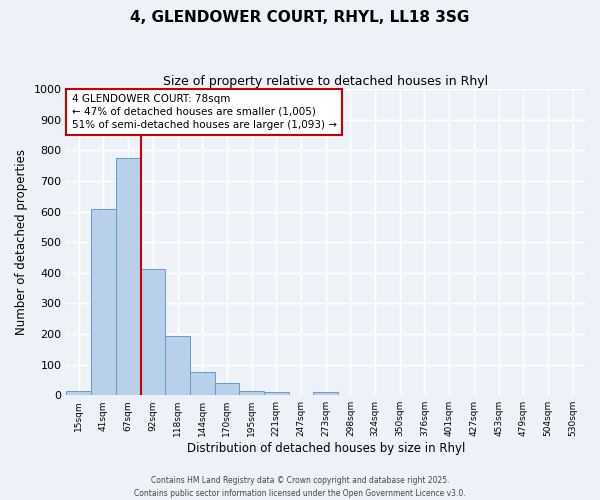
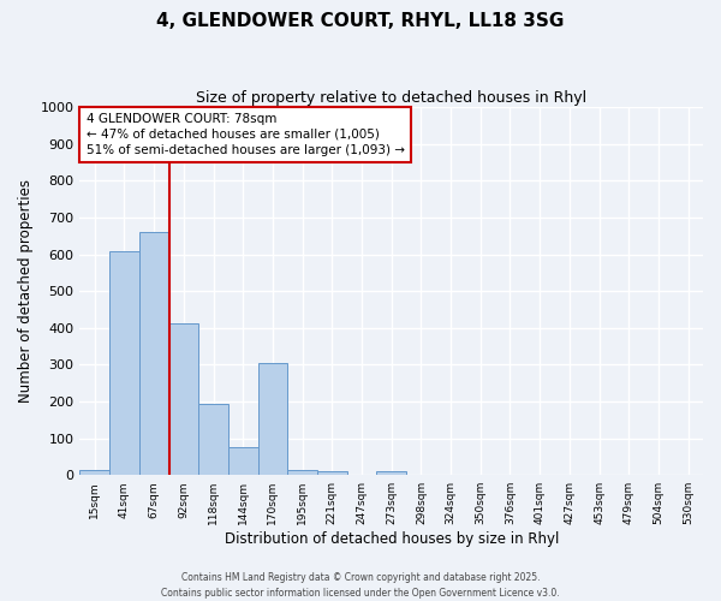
67sqm: 775 -> 660
170sqm: 40 -> 305
